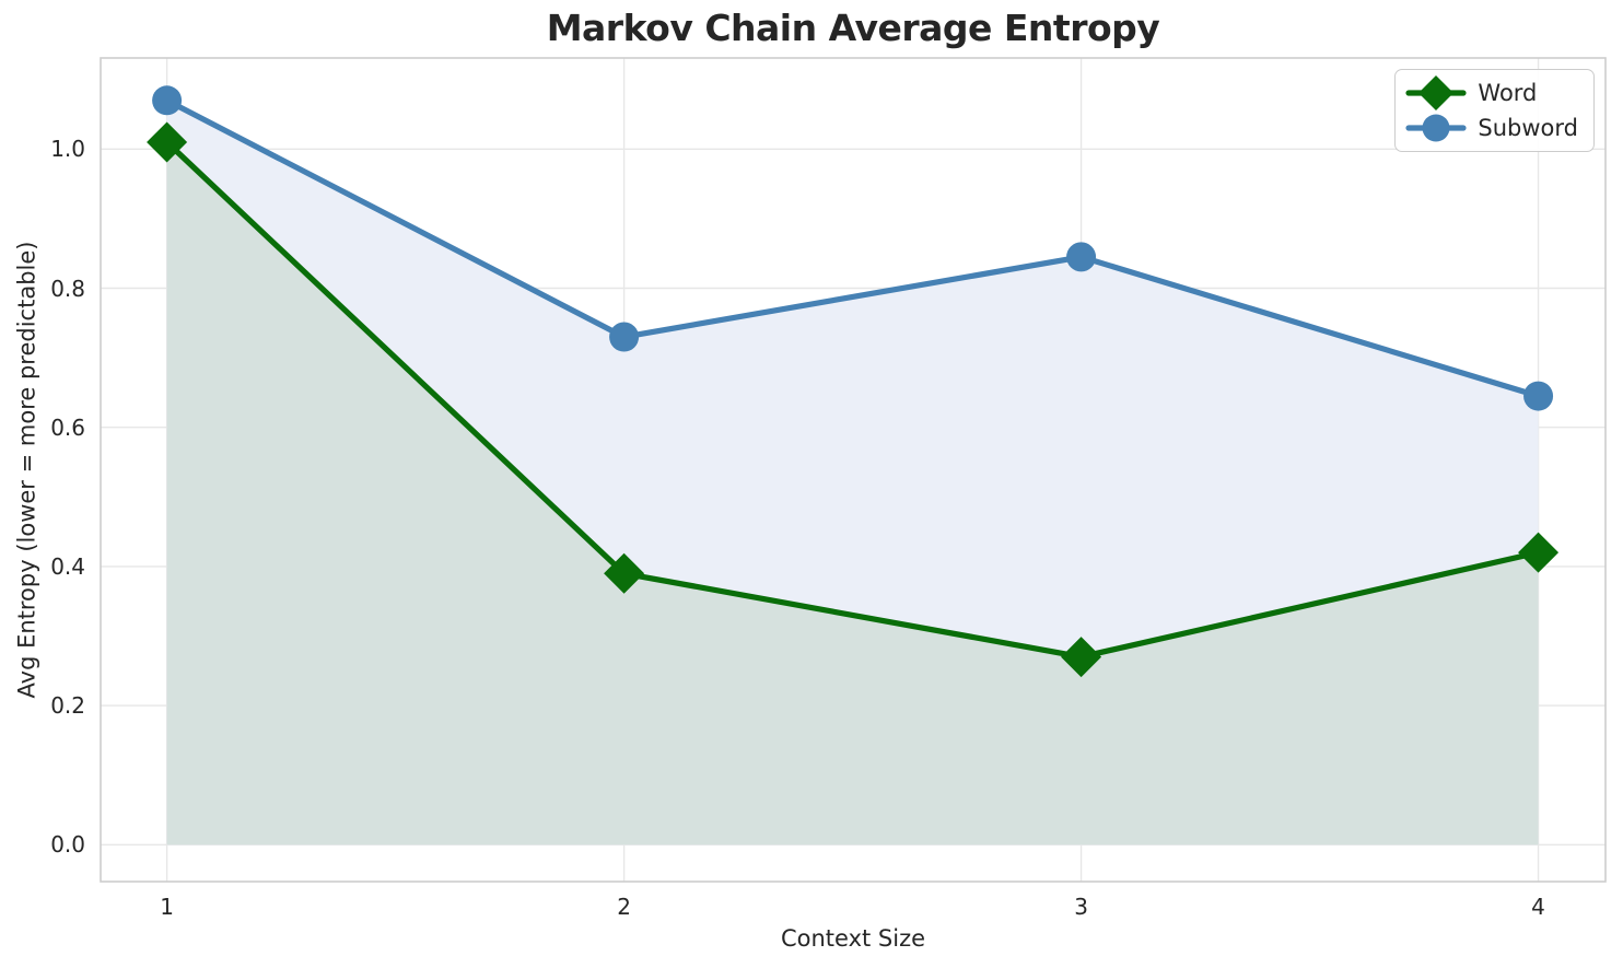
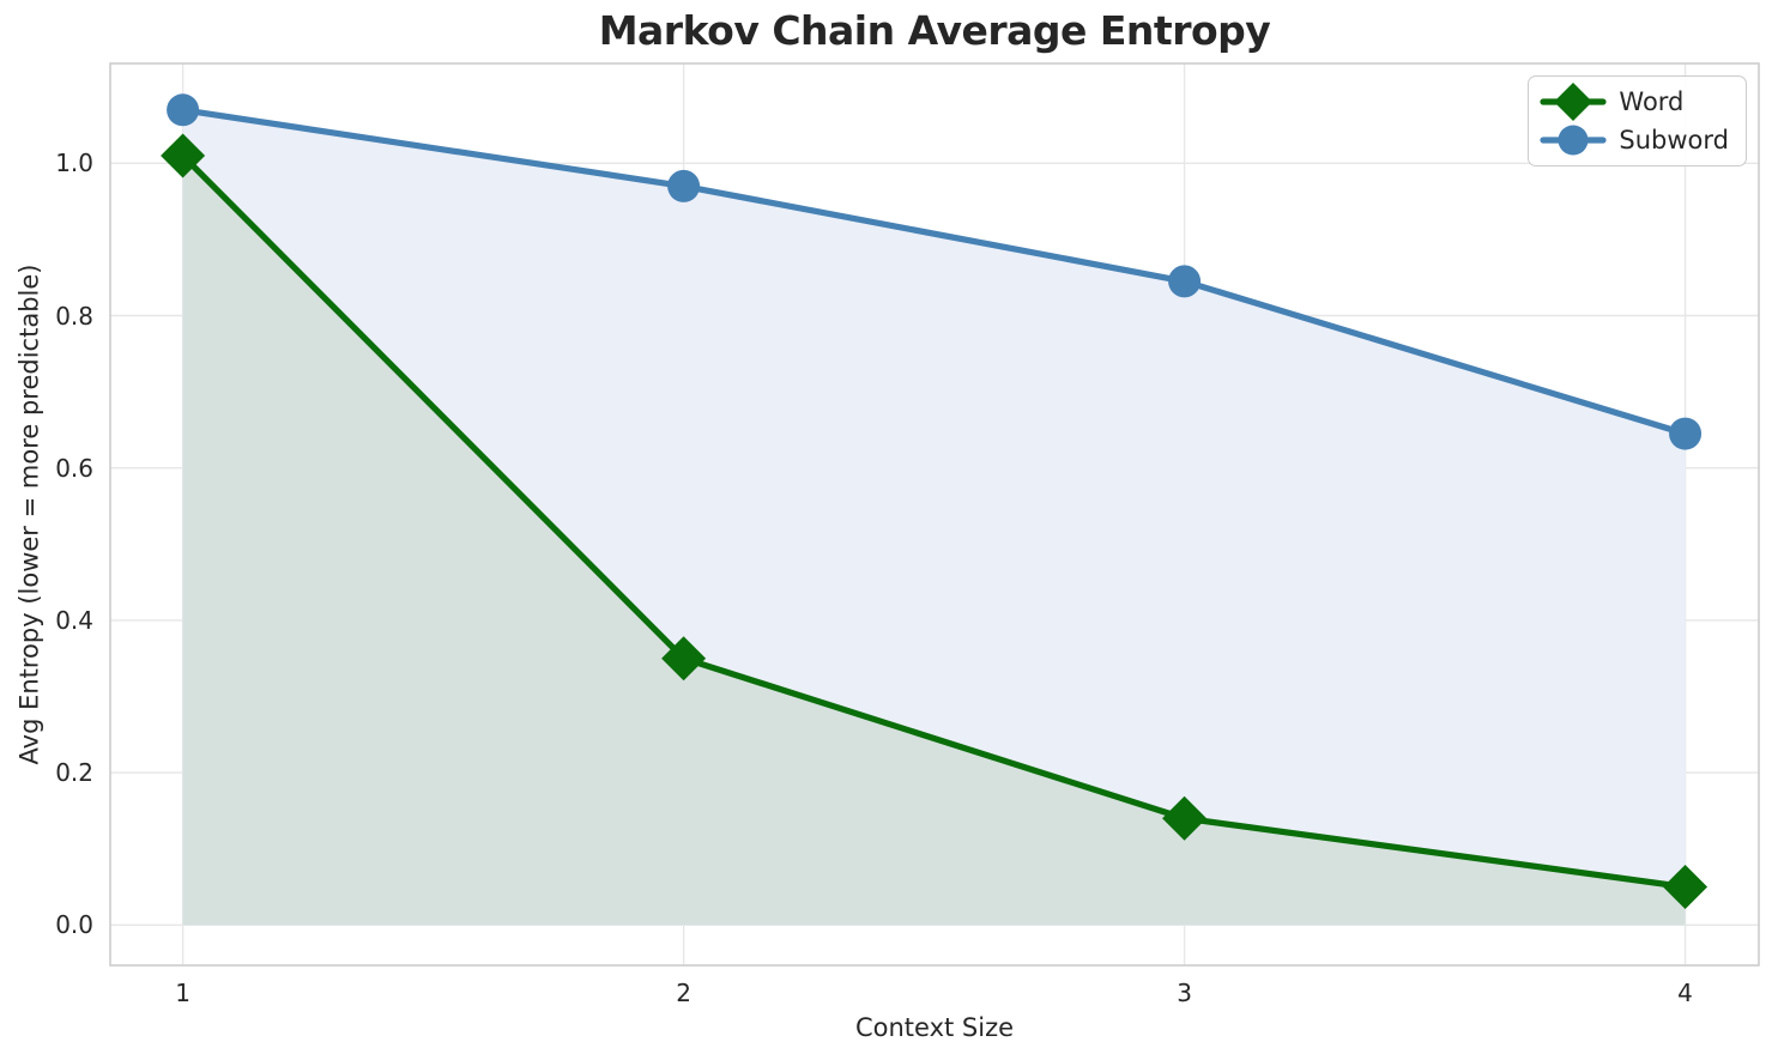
Word/2: 0.39 -> 0.35
Subword/2: 0.73 -> 0.97
Word/3: 0.27 -> 0.14
Word/4: 0.42 -> 0.05
